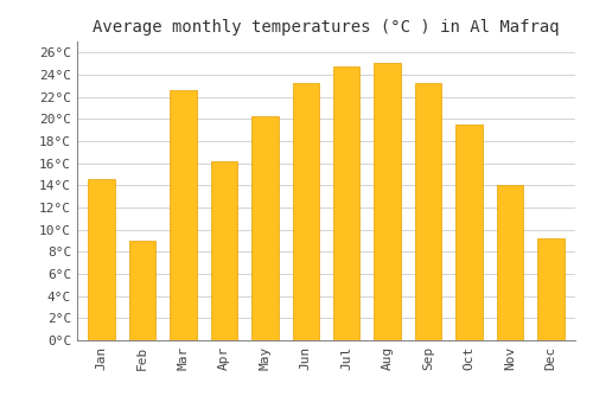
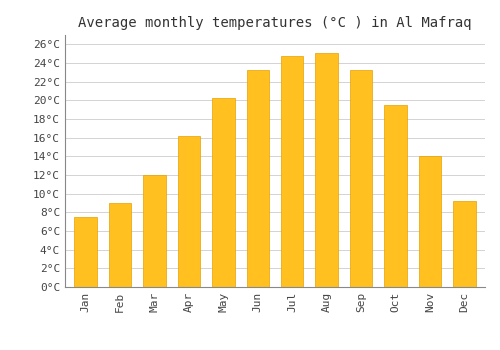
Jan: 14.6°C -> 7.5°C
Mar: 22.6°C -> 12.0°C
